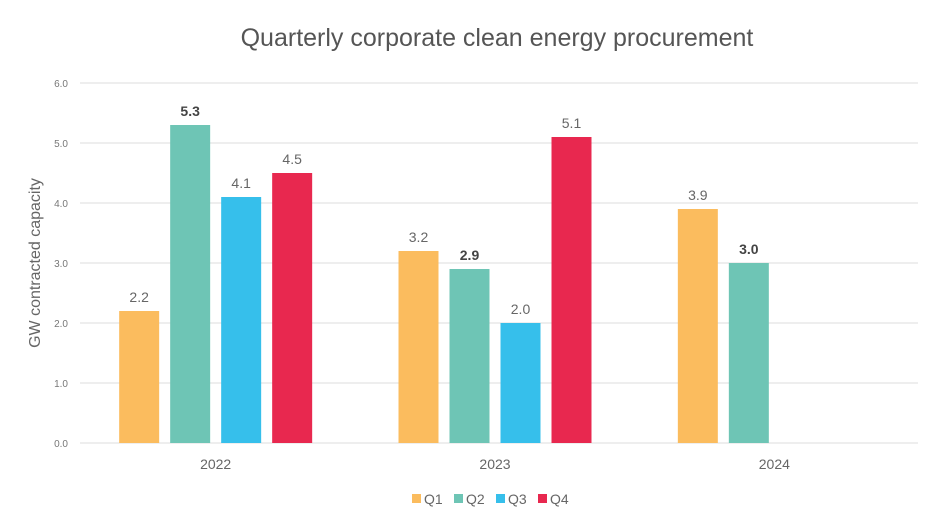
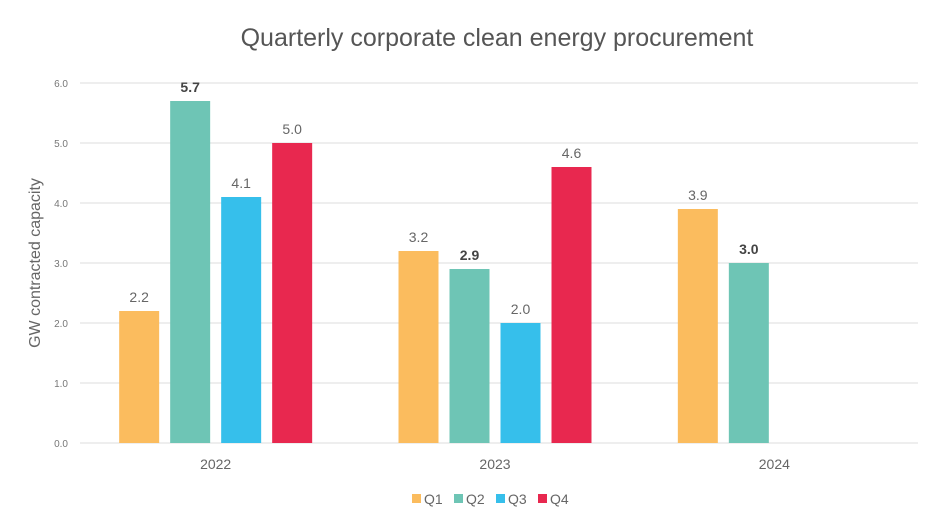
Q2/2022: 5.3 -> 5.7
Q4/2022: 4.5 -> 5.0
Q4/2023: 5.1 -> 4.6
